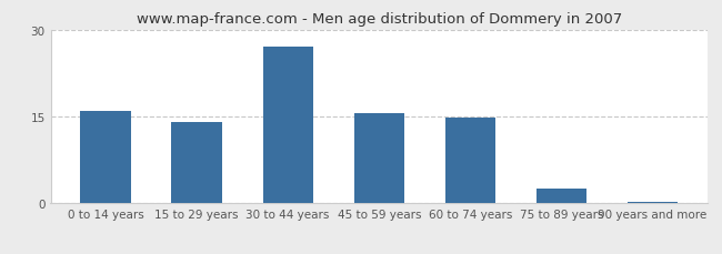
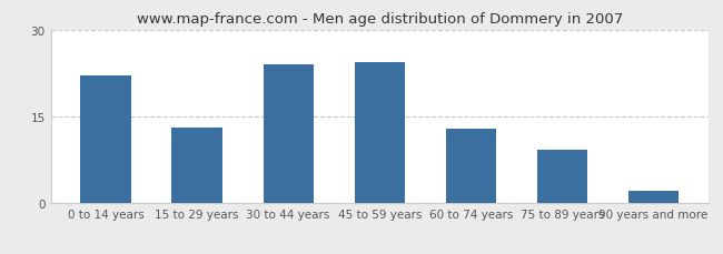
0 to 14 years: 16.0 -> 22.0
15 to 29 years: 14.0 -> 13.0
30 to 44 years: 27.0 -> 24.0
45 to 59 years: 15.5 -> 24.4
60 to 74 years: 14.7 -> 12.8
75 to 89 years: 2.5 -> 9.2
90 years and more: 0.2 -> 2.2
